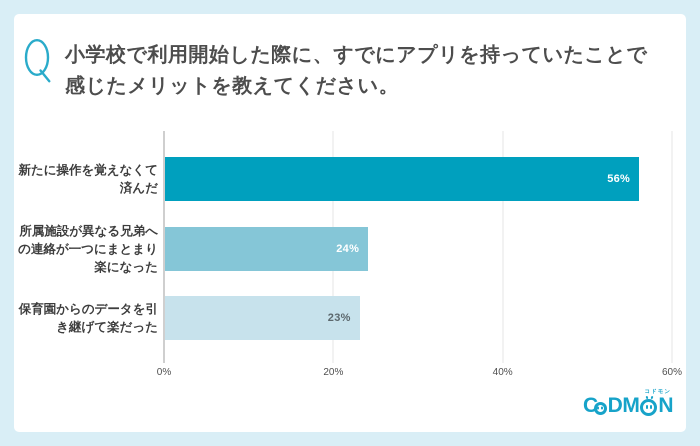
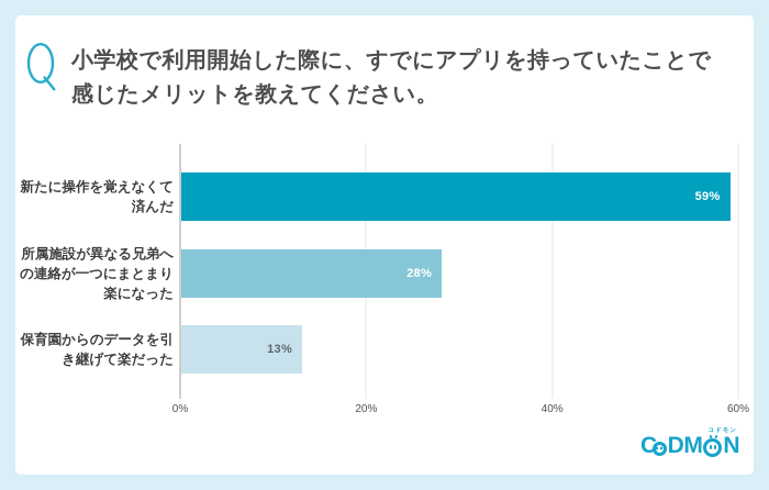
新たに操作を覚えなくて済んだ: 56% -> 59%
所属施設が異なる兄弟への連絡が一つにまとまり楽になった: 24% -> 28%
保育園からのデータを引き継げて楽だった: 23% -> 13%
